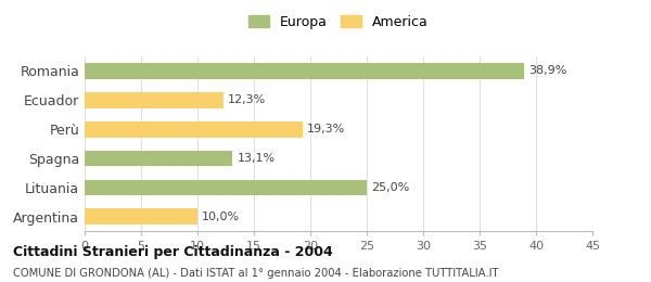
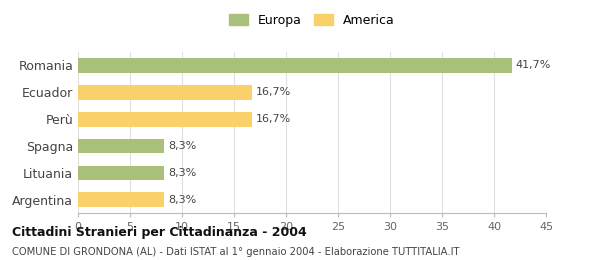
Romania: 38,9% -> 41,7%
Ecuador: 12,3% -> 16,7%
Perù: 19,3% -> 16,7%
Spagna: 13,1% -> 8,3%
Lituania: 25,0% -> 8,3%
Argentina: 10,0% -> 8,3%
